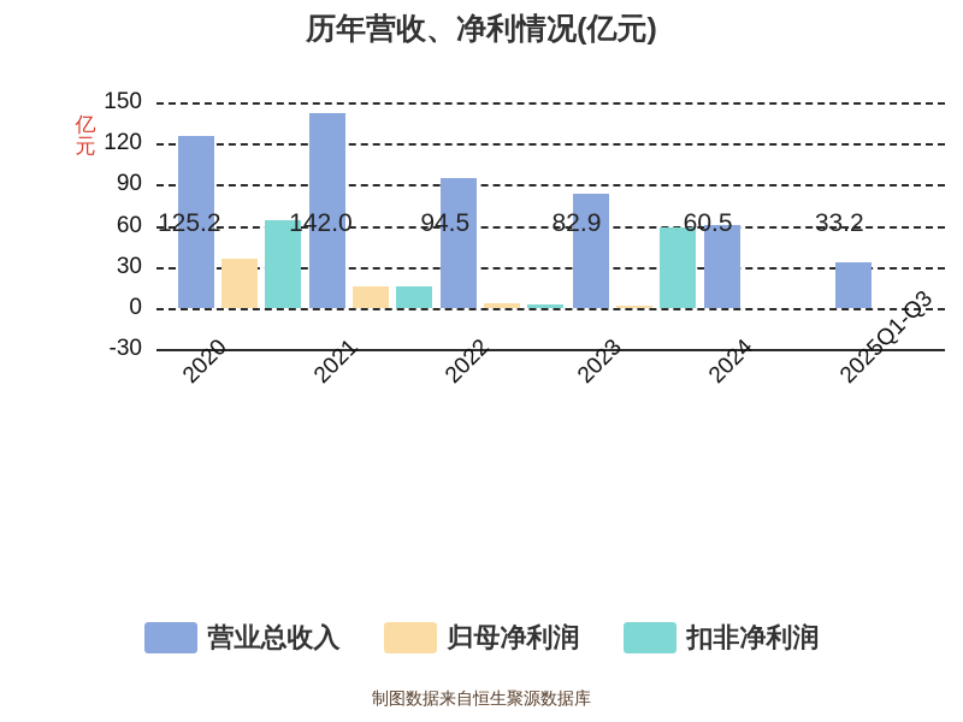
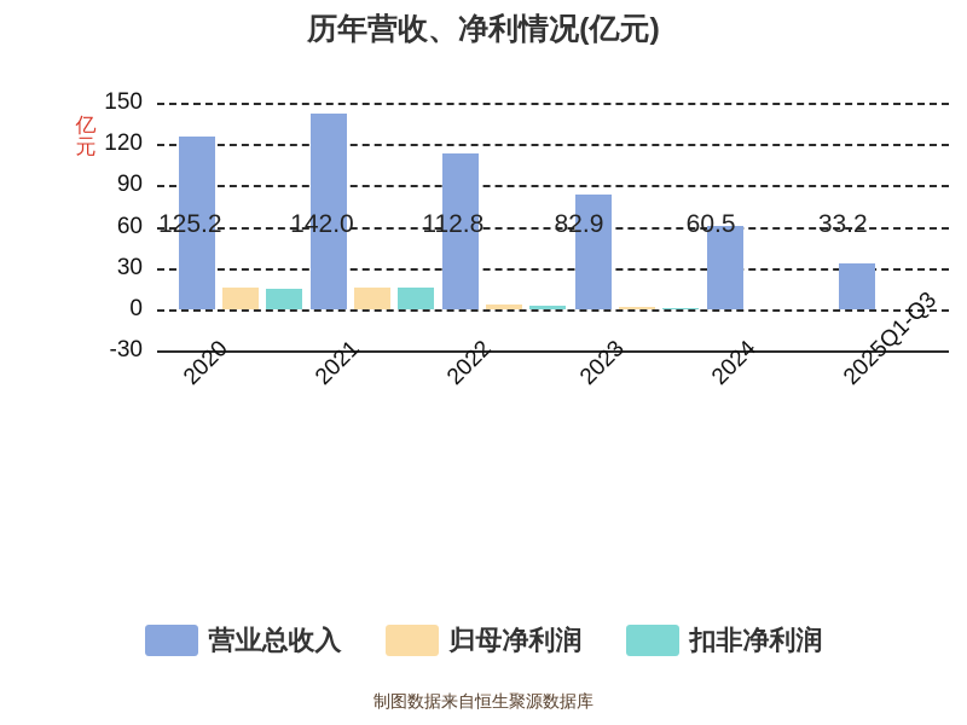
归母净利润/2020: 36 -> 16
扣非净利润/2020: 64 -> 15
营业总收入/2022: 94.5 -> 112.8
扣非净利润/2023: 59 -> 1
